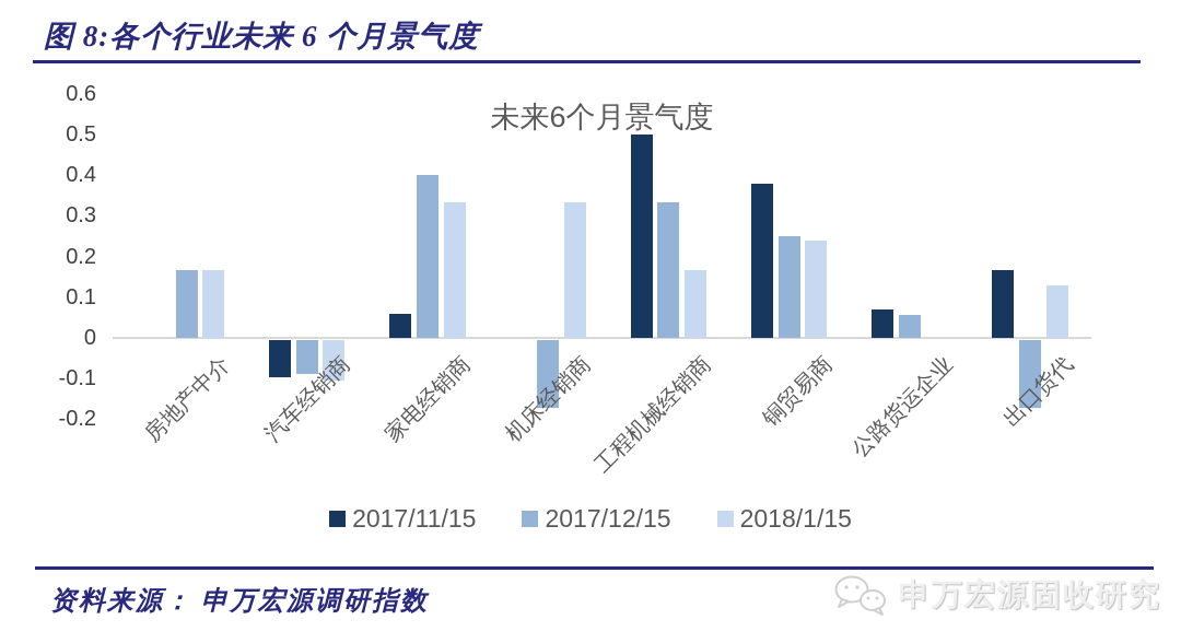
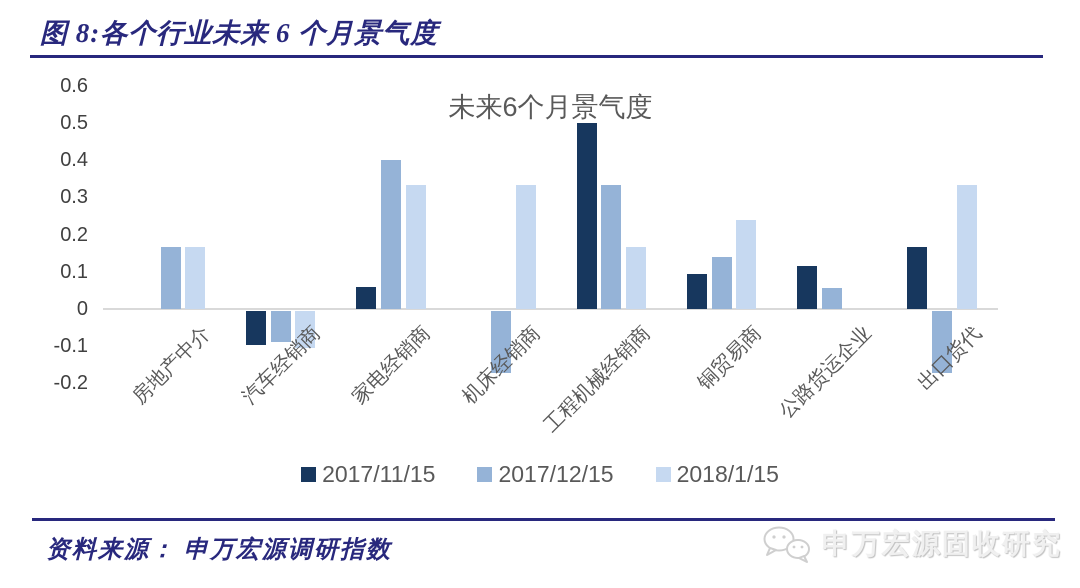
2017/11/15/铜贸易商: 0.38 -> 0.10
2017/12/15/铜贸易商: 0.25 -> 0.14
2017/11/15/公路货运企业: 0.07 -> 0.12
2018/1/15/出口货代: 0.13 -> 0.33
